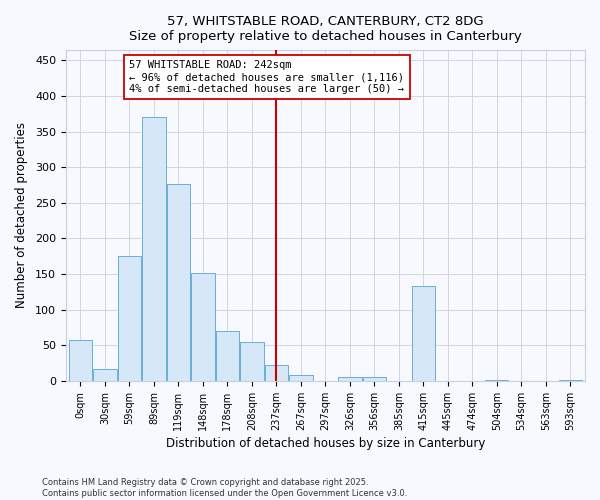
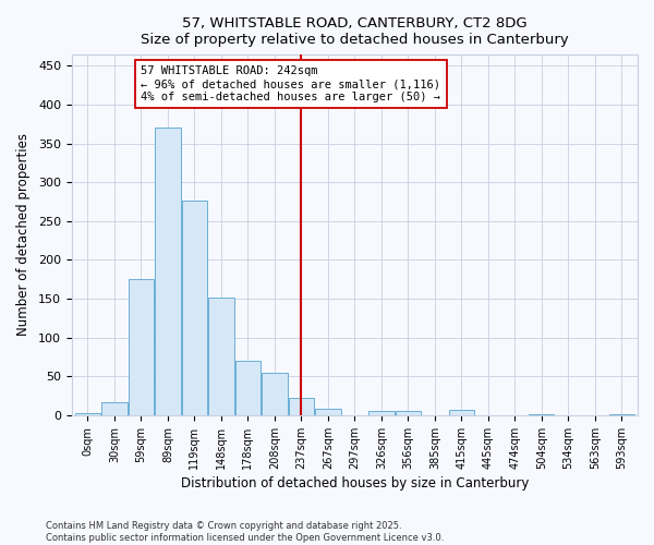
0sqm: 58 -> 3
415sqm: 134 -> 7
